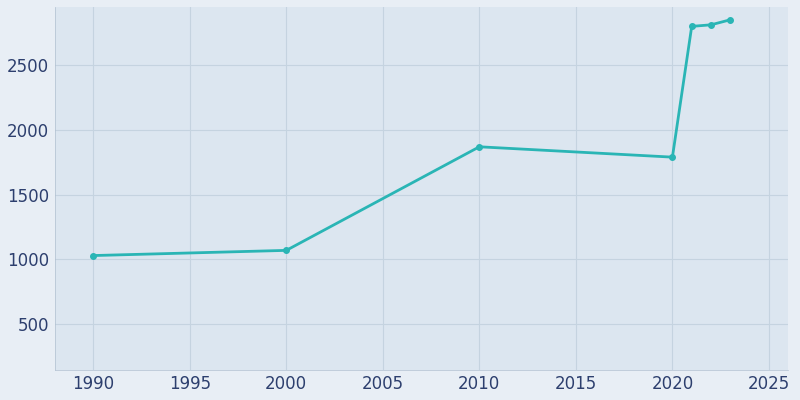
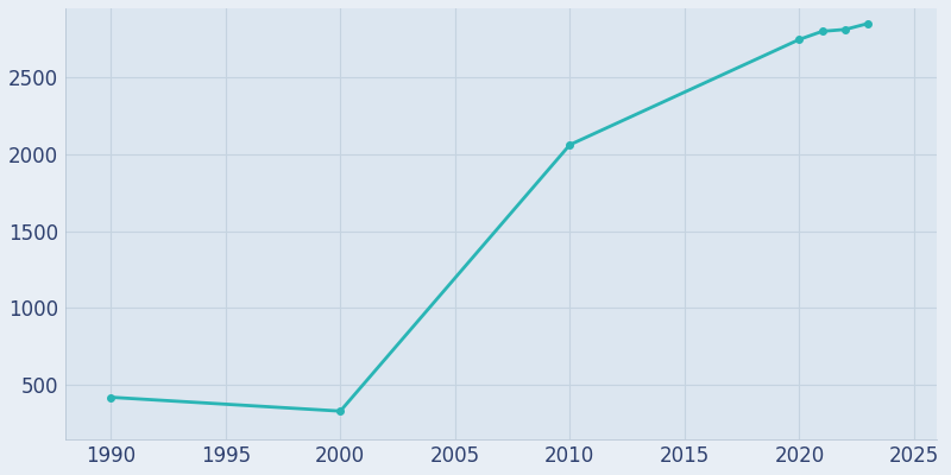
1990: 1030 -> 420
2000: 1070 -> 330
2010: 1870 -> 2060
2020: 1790 -> 2750
